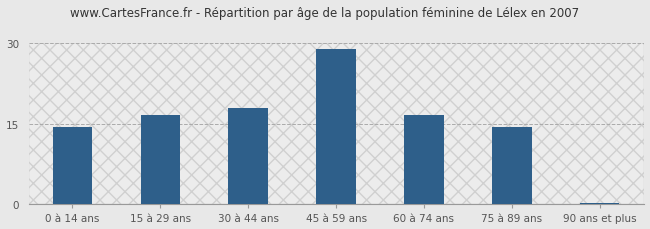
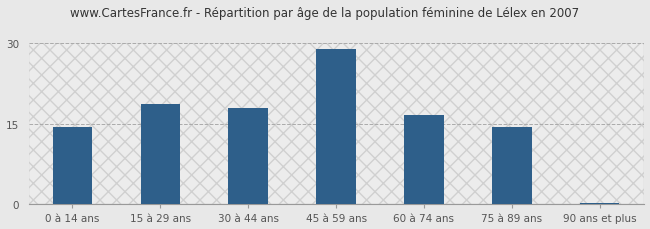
15 à 29 ans: 16.6 -> 18.6
